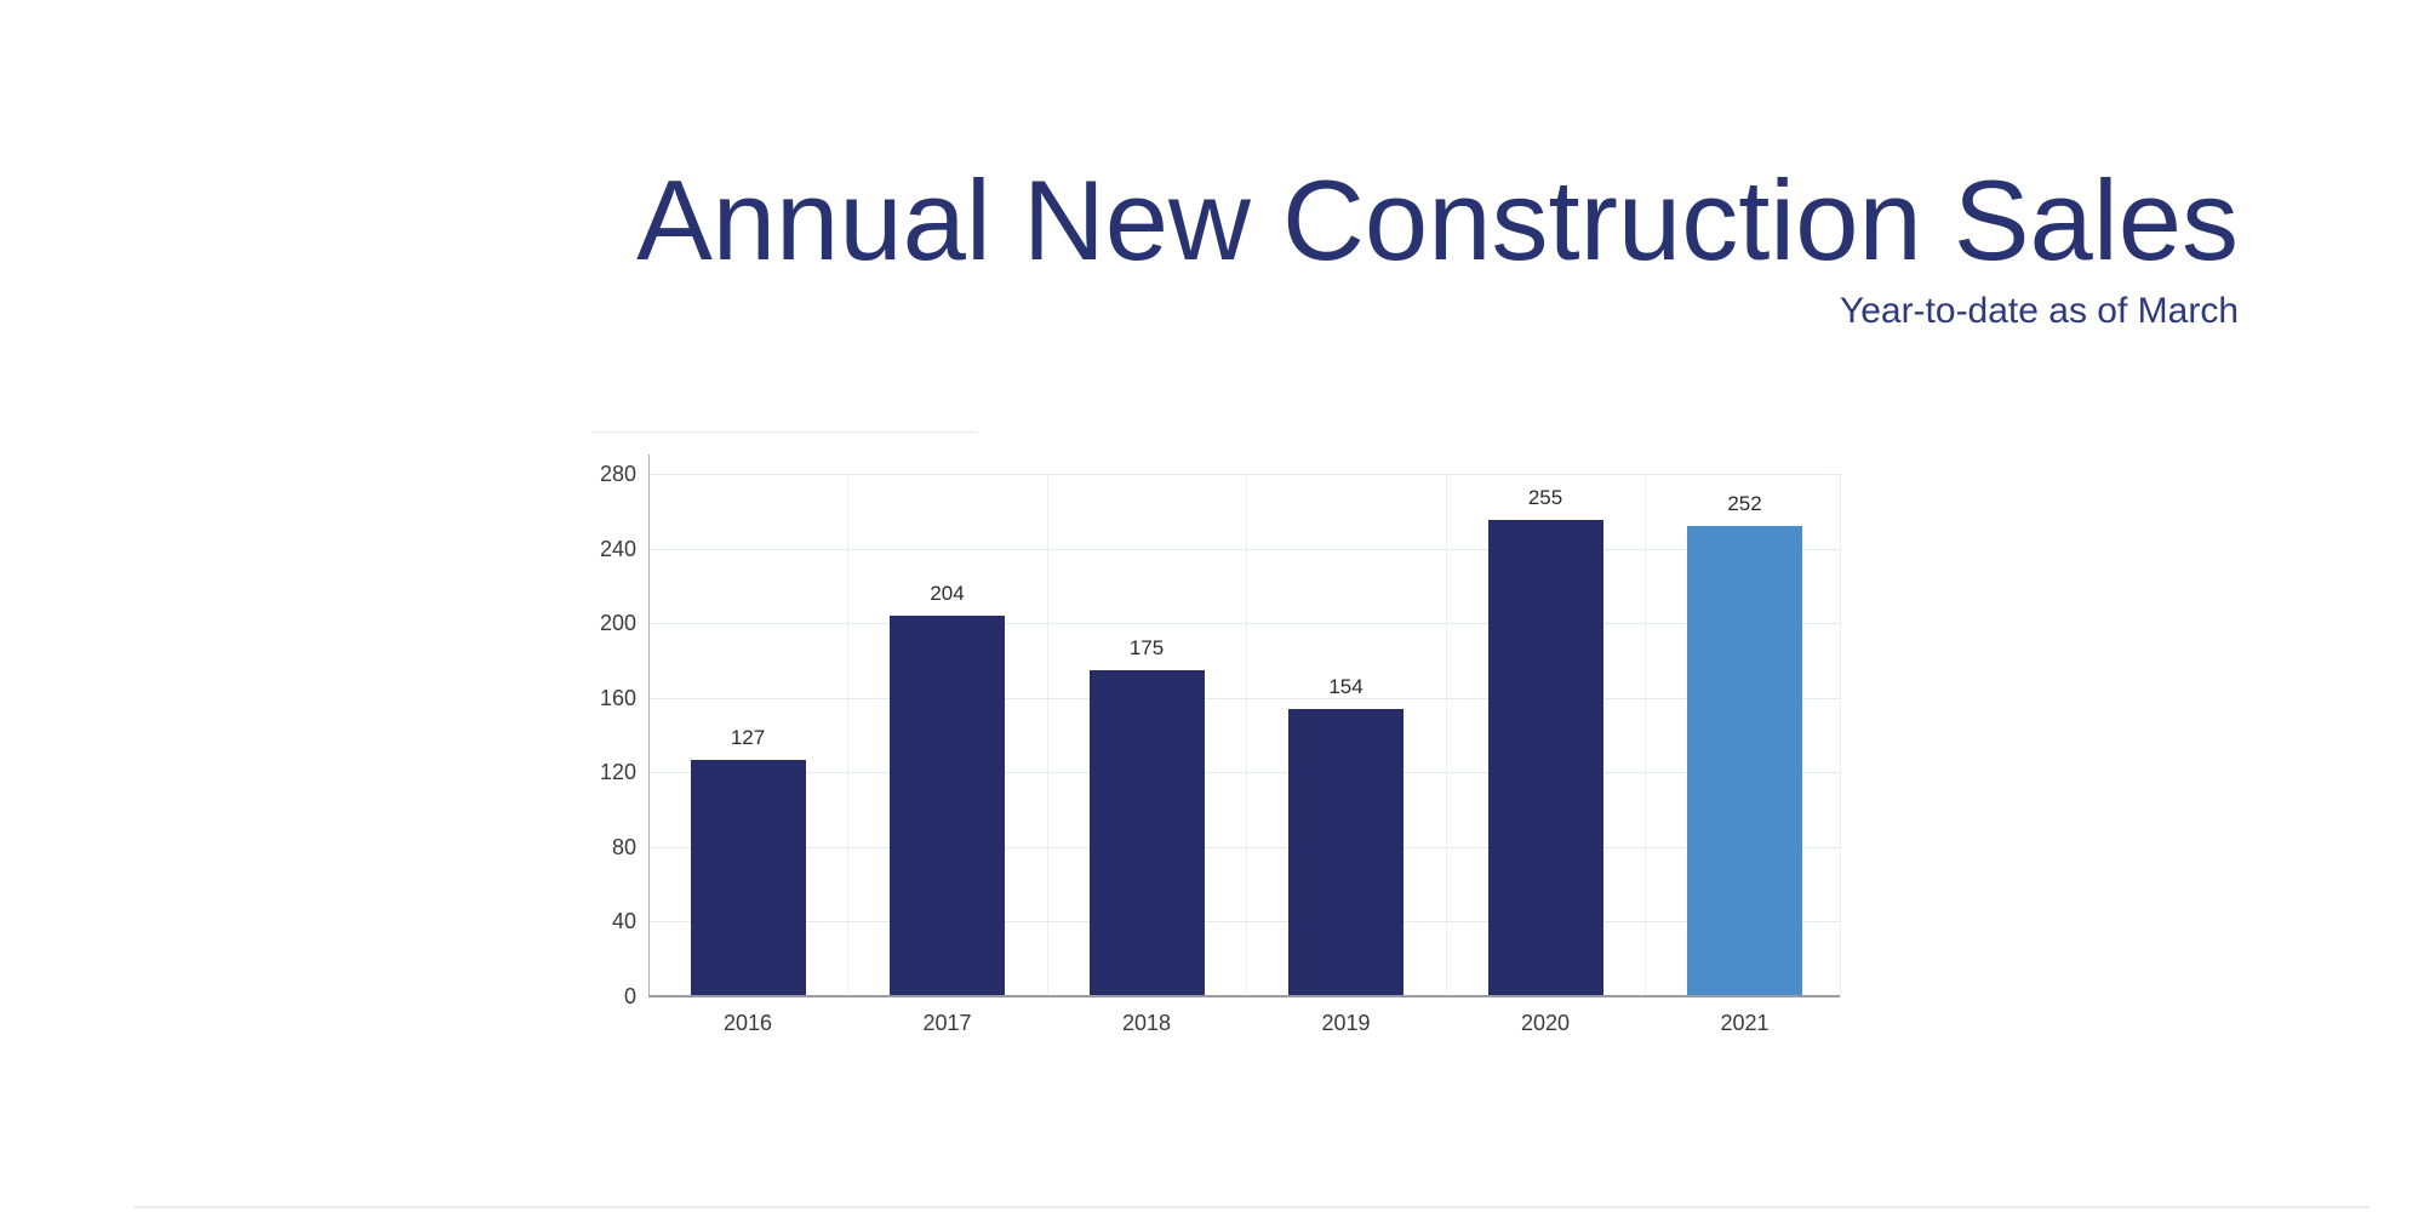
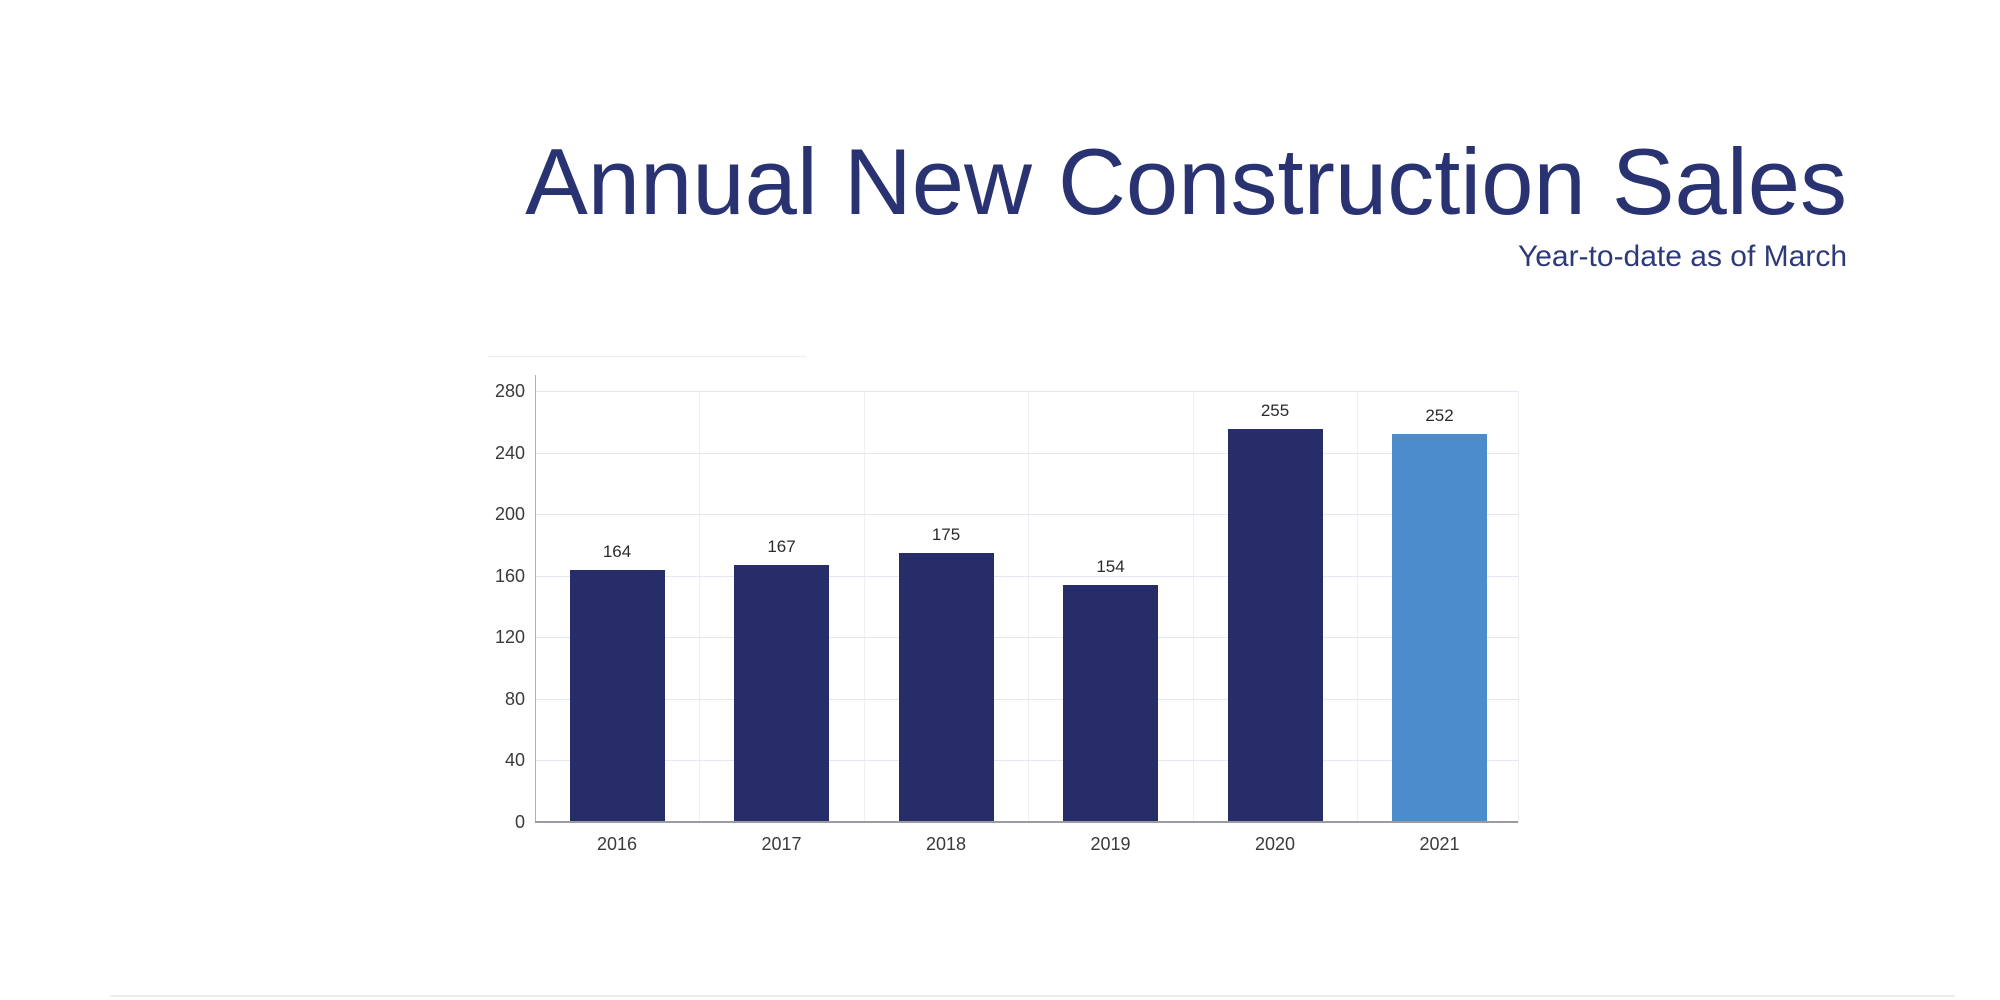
2016: 127 -> 164
2017: 204 -> 167
